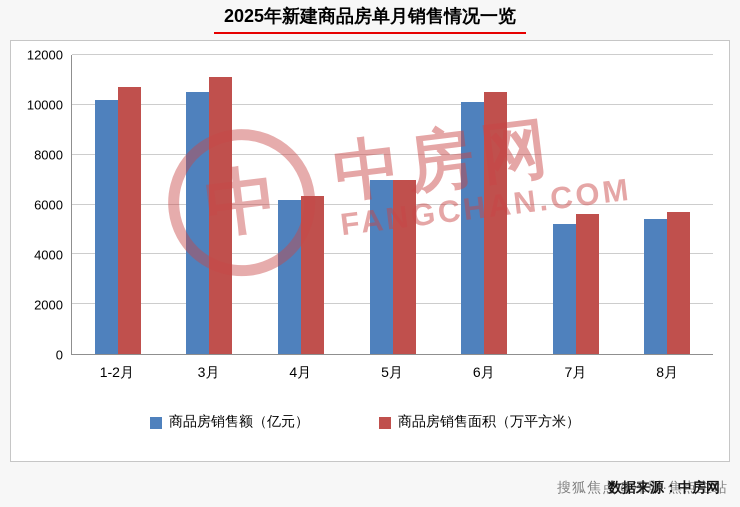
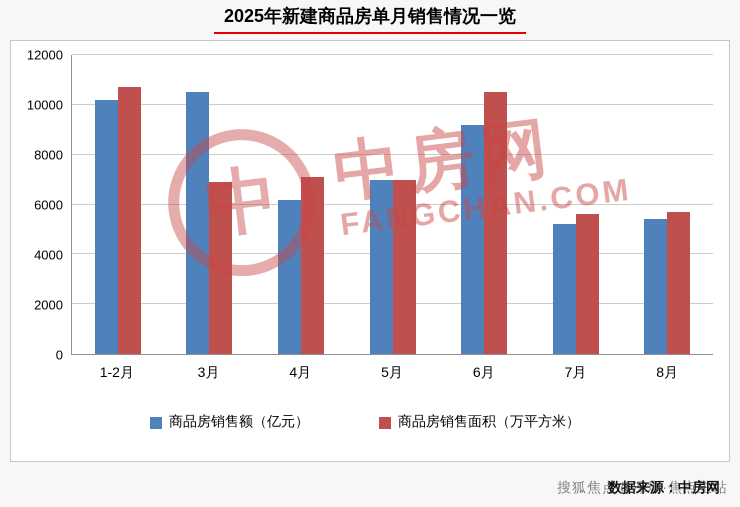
商品房销售面积（万平方米）/3月: 11100 -> 6900
商品房销售面积（万平方米）/4月: 6400 -> 7100
商品房销售额（亿元）/6月: 10100 -> 9200
